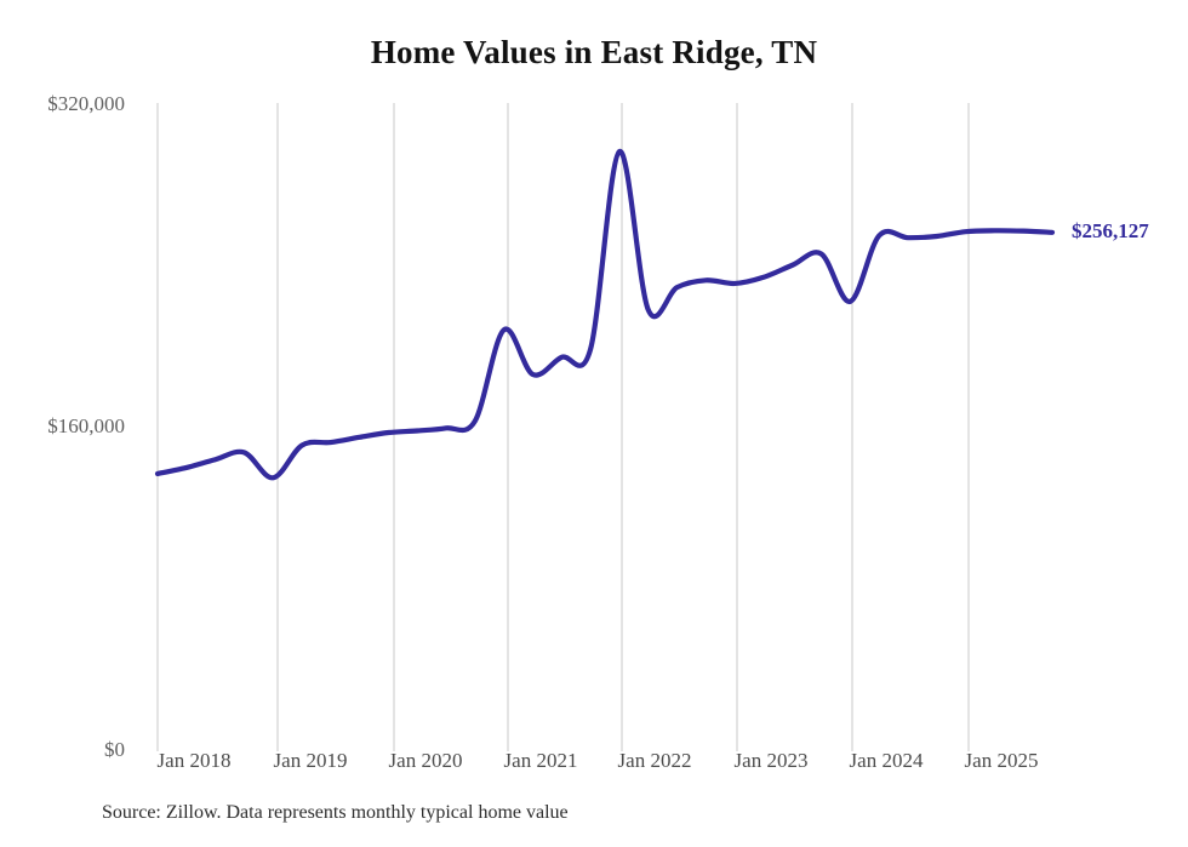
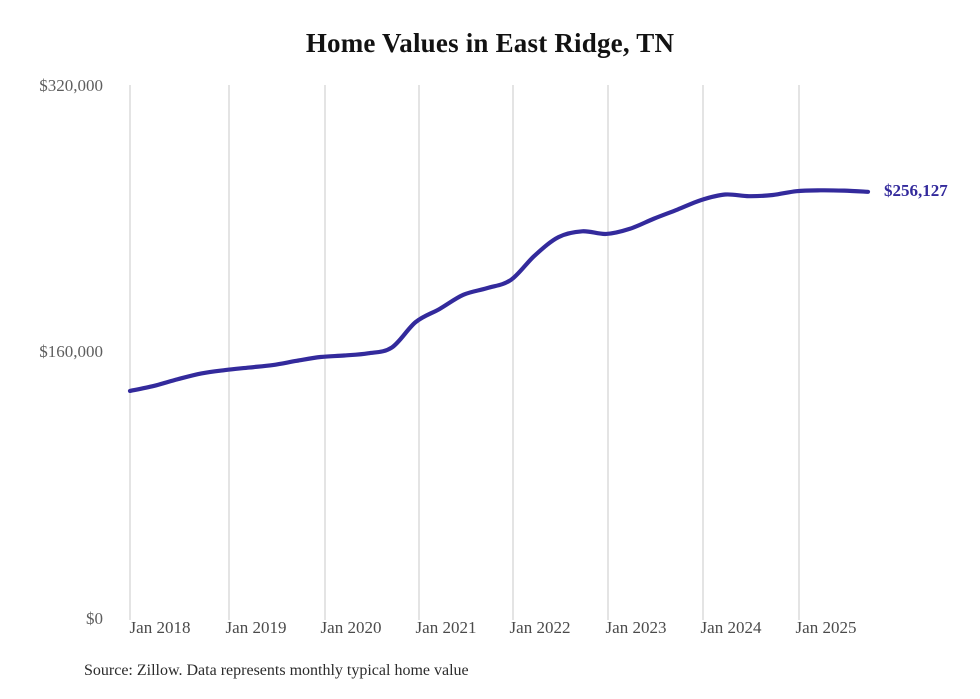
Jan 2019: $135000 -> $150000
Jan 2021: $208000 -> $178000
Jan 2022: $296000 -> $203000
Jan 2024: $222000 -> $251000
